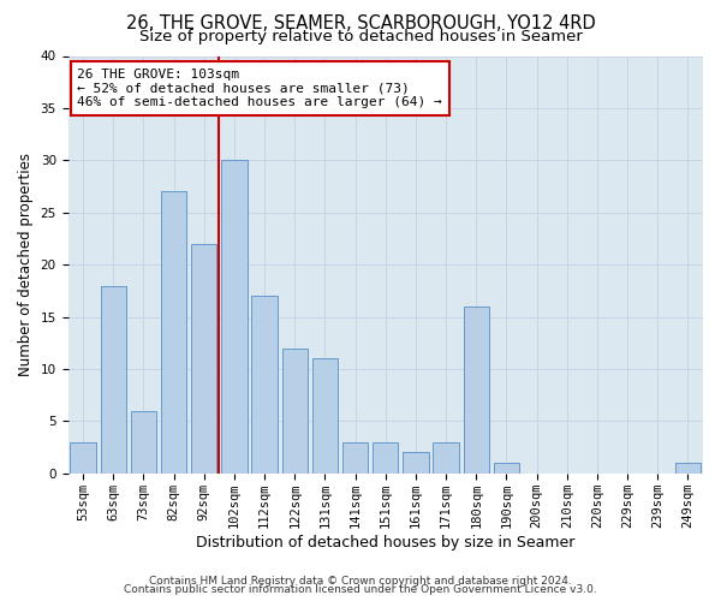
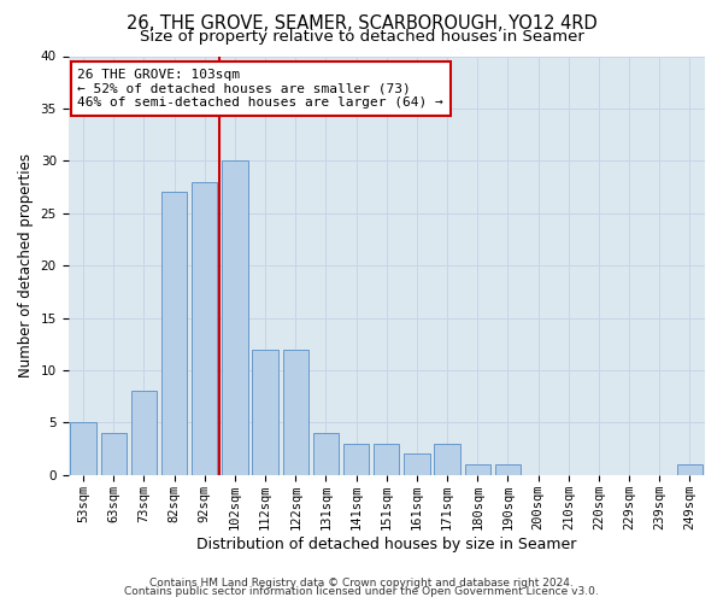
53sqm: 3 -> 5
63sqm: 18 -> 4
73sqm: 6 -> 8
92sqm: 22 -> 28
112sqm: 17 -> 12
131sqm: 11 -> 4
180sqm: 16 -> 1
